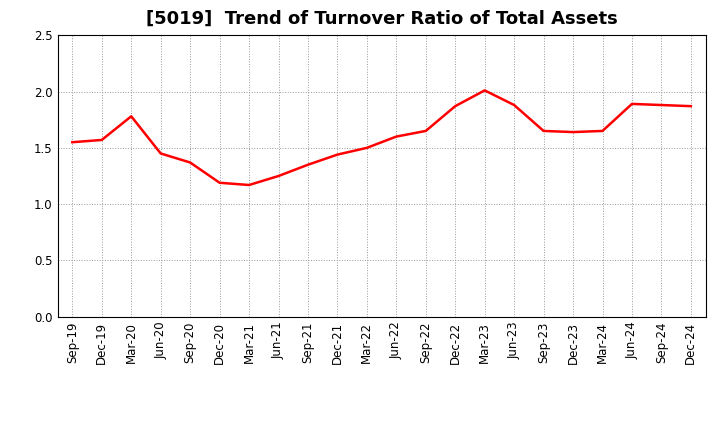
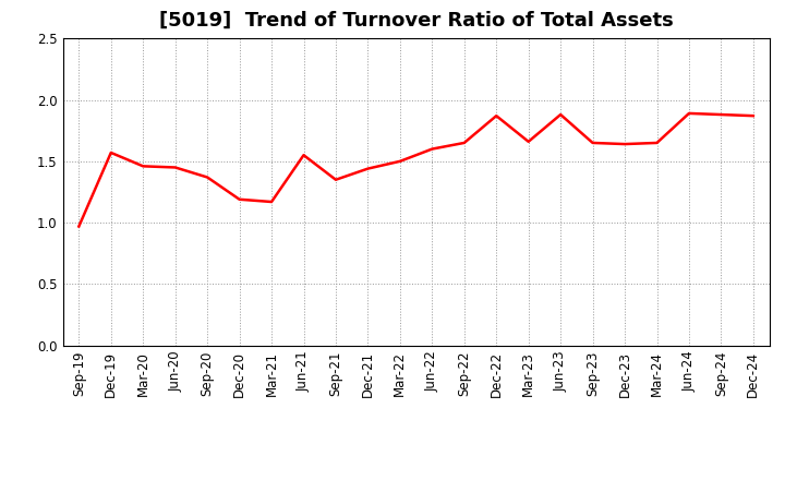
Sep-19: 1.55 -> 0.97
Mar-20: 1.78 -> 1.46
Jun-21: 1.25 -> 1.55
Mar-23: 2.01 -> 1.66
